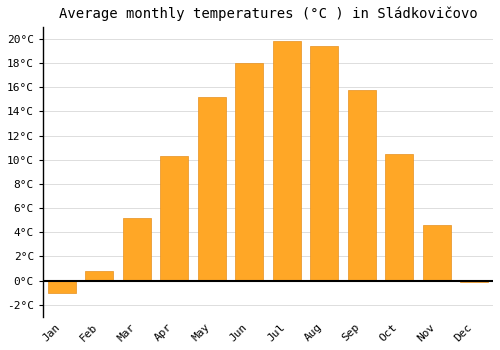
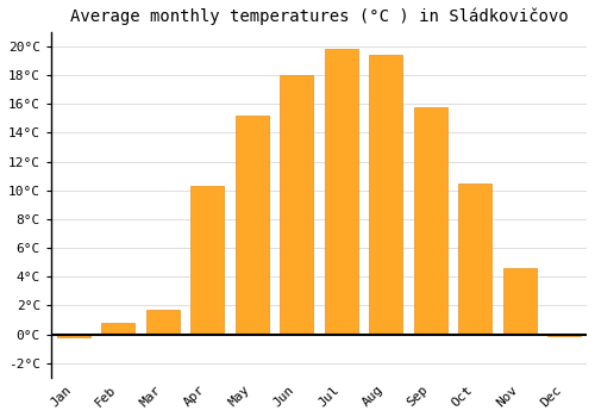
Jan: -1.0°C -> -0.2°C
Mar: 5.2°C -> 1.7°C
